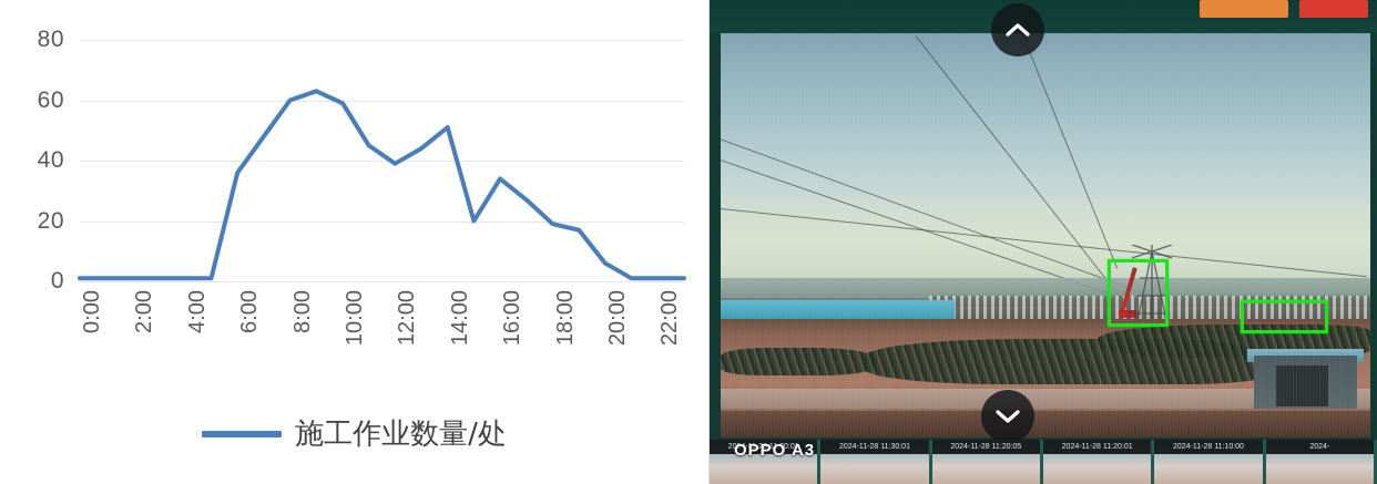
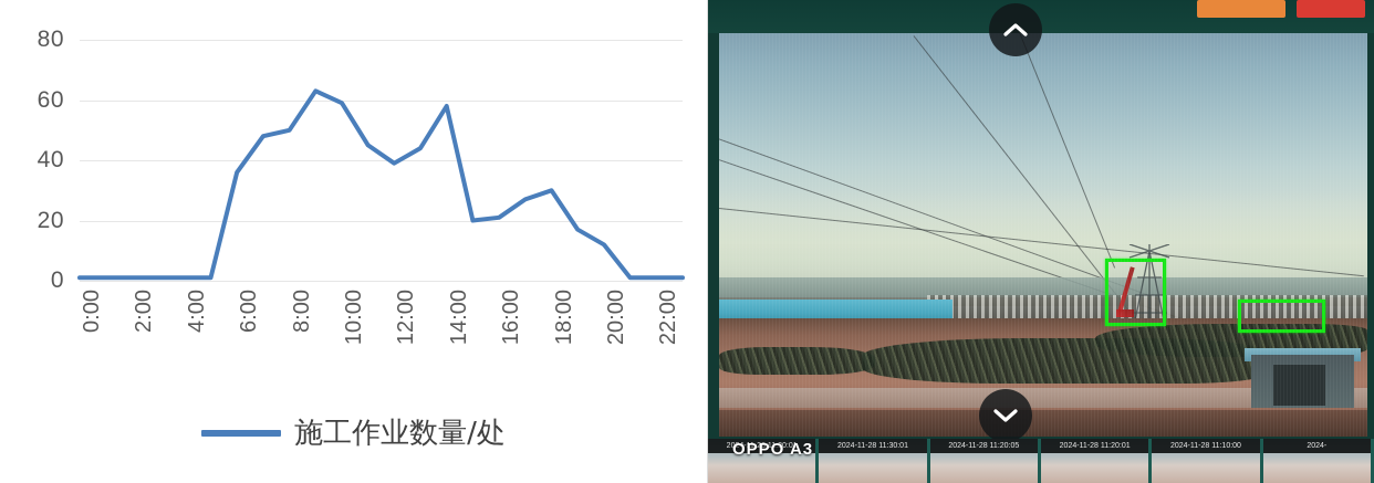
8:00: 60 -> 50
14:00: 51 -> 58
16:00: 34 -> 21
18:00: 19 -> 30
20:00: 6 -> 12
